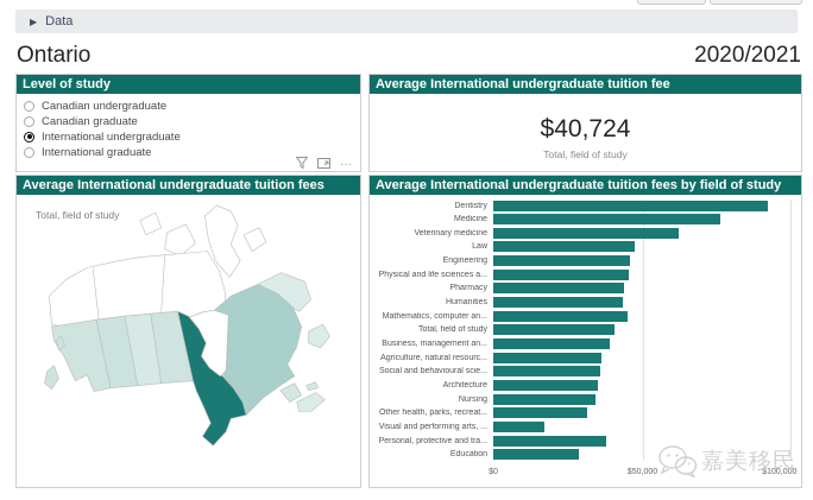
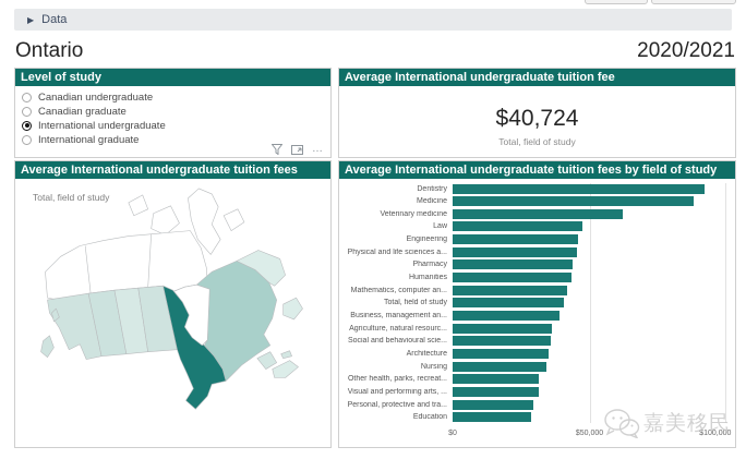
Medicine: $76000 -> $88000
Mathematics, computer an...: $45000 -> $42000
Visual and performing arts, ...: $17000 -> $31000
Personal, protective and tra...: $38000 -> $30000
